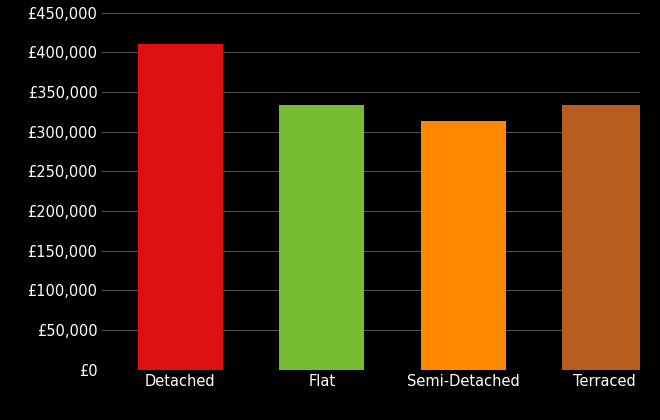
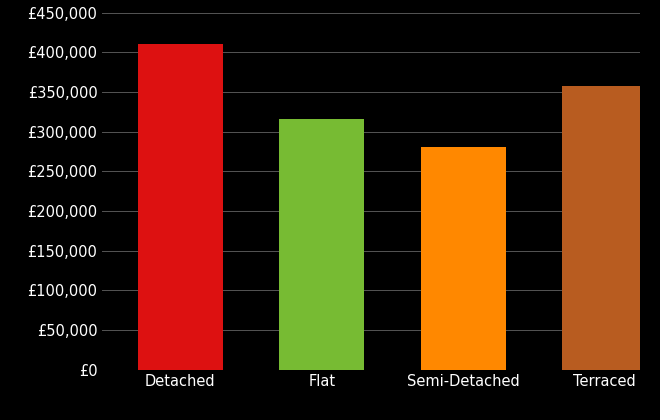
Flat: £333,000 -> £316,000
Semi-Detached: £313,000 -> £280,000
Terraced: £333,000 -> £358,000
